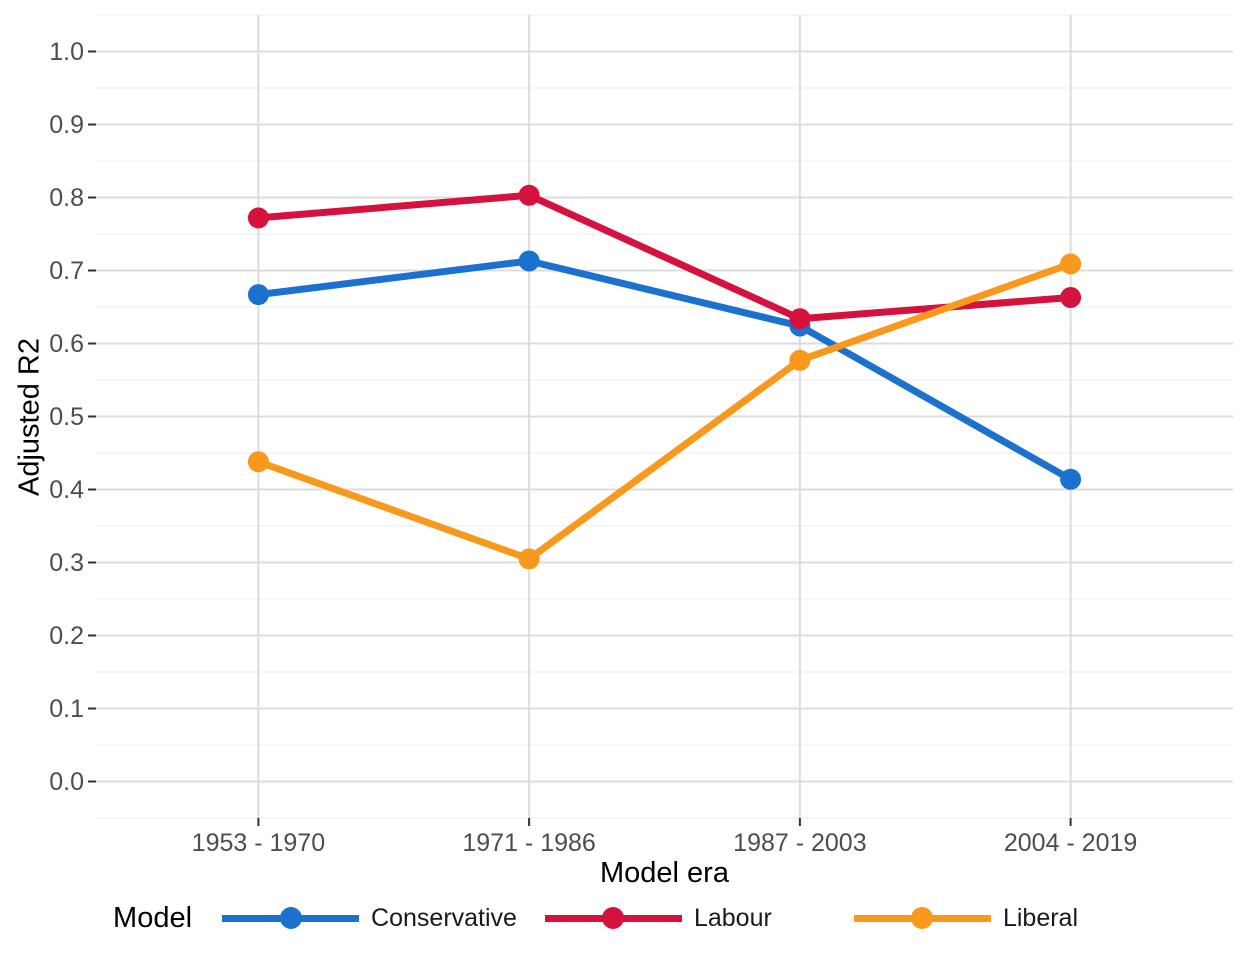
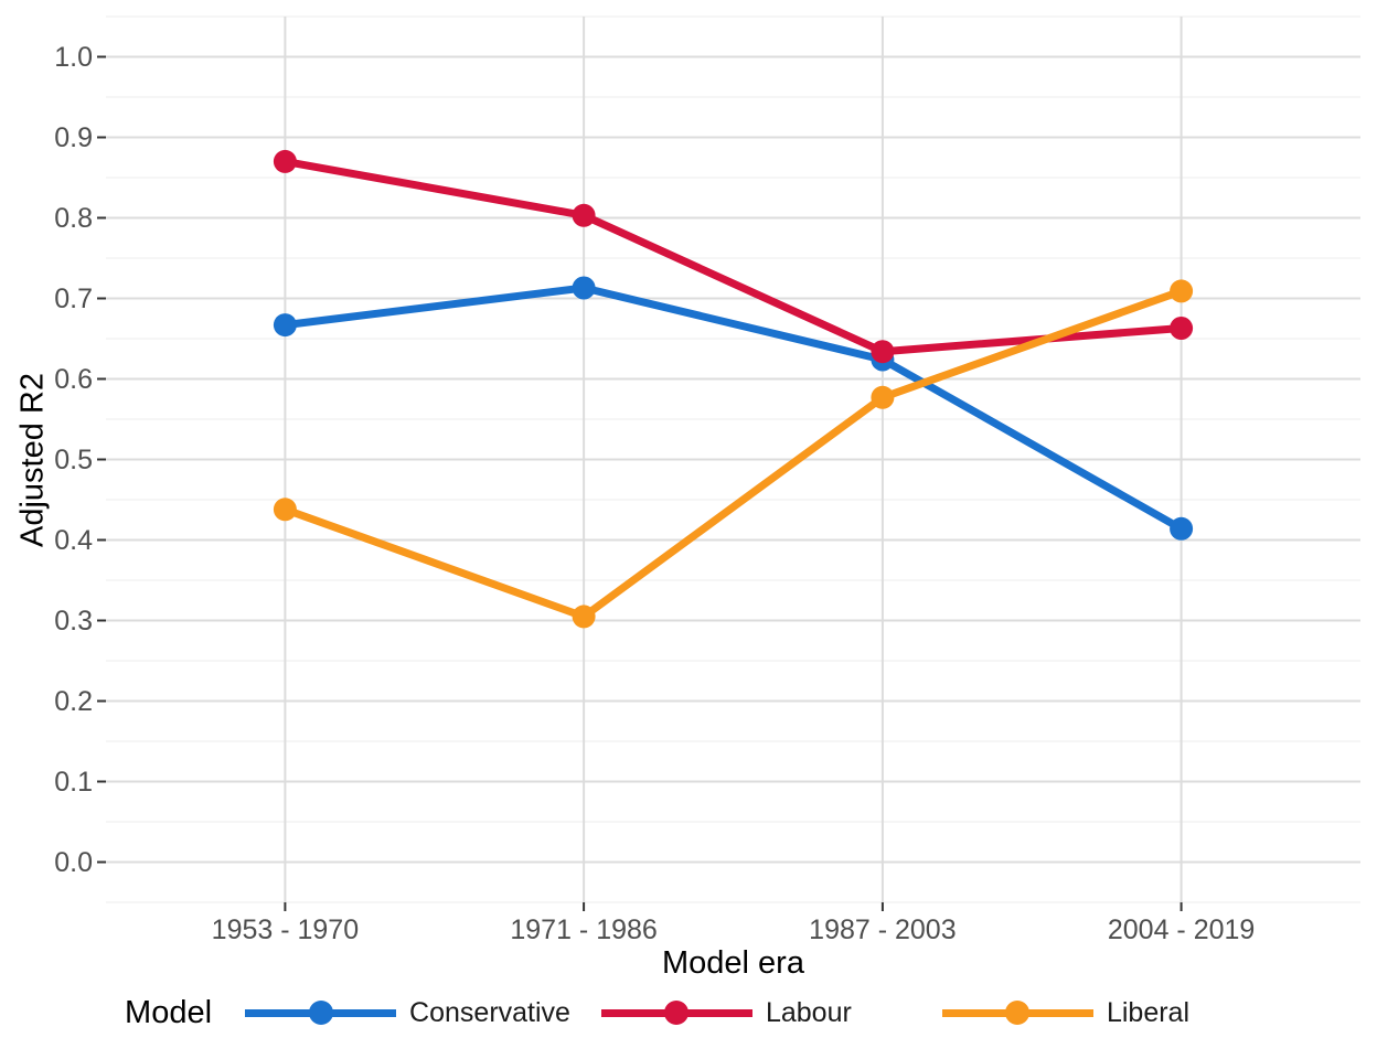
Labour/1953 - 1970: 0.77 -> 0.87
